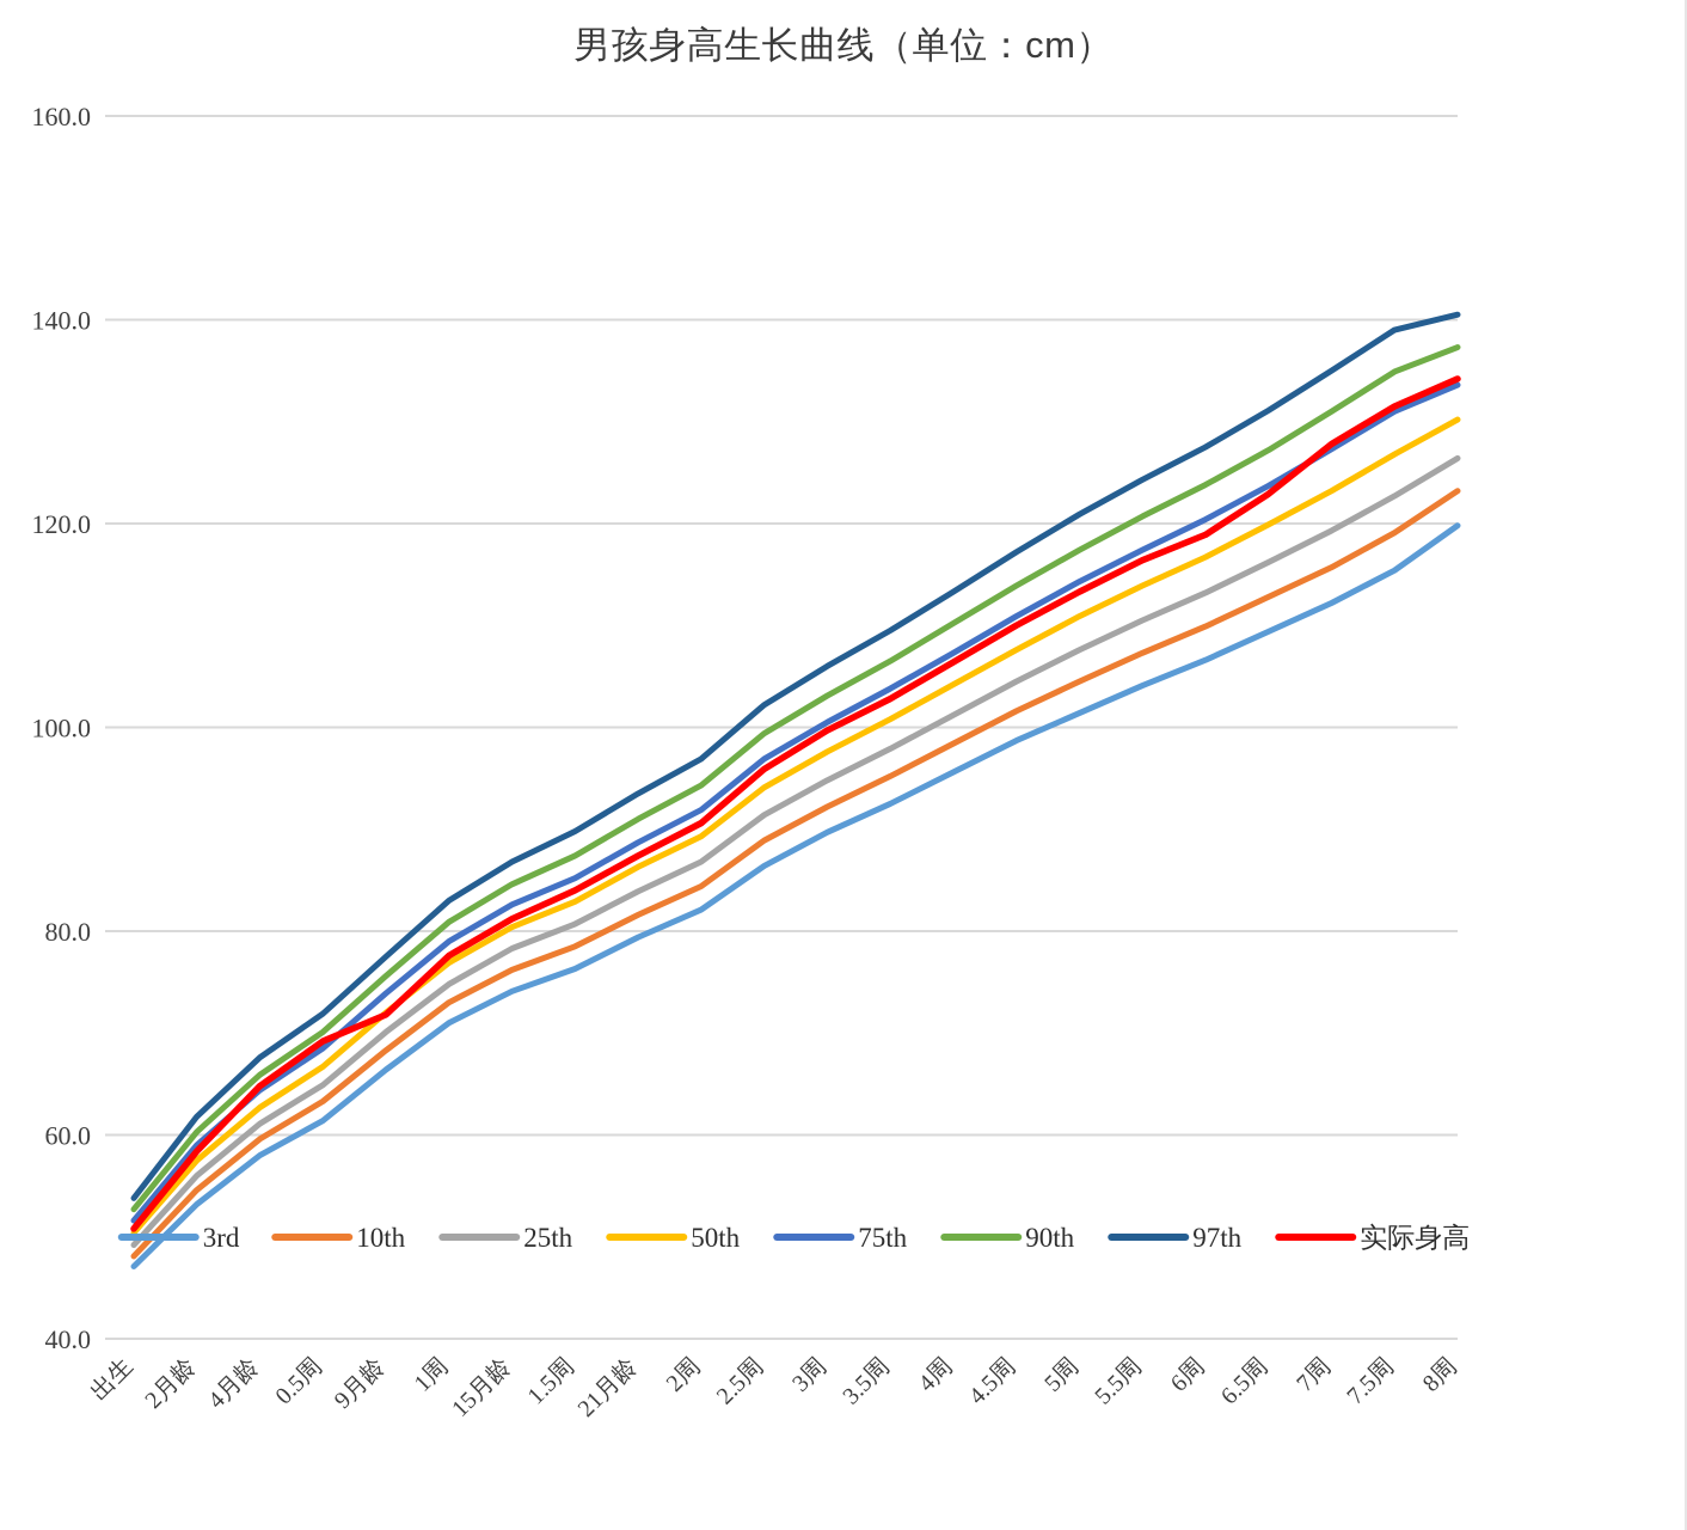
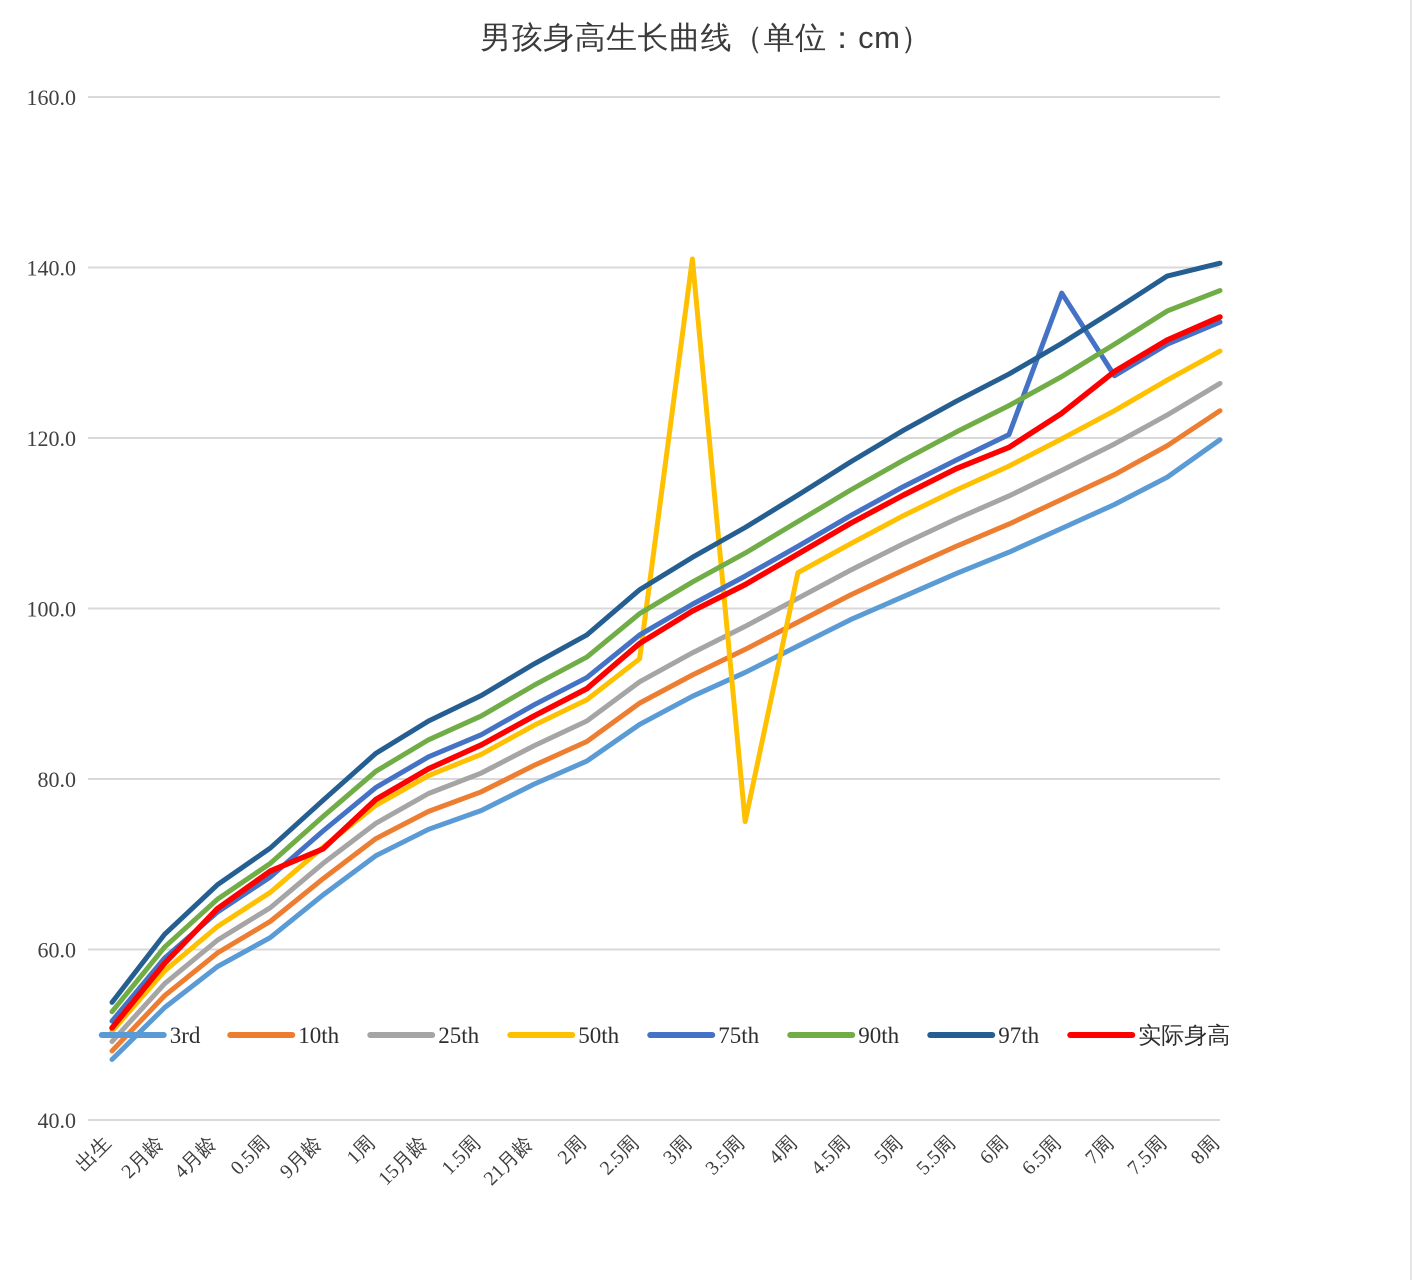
50th/3周: 98 -> 141
50th/3.5周: 101 -> 75
75th/6.5周: 124 -> 137
